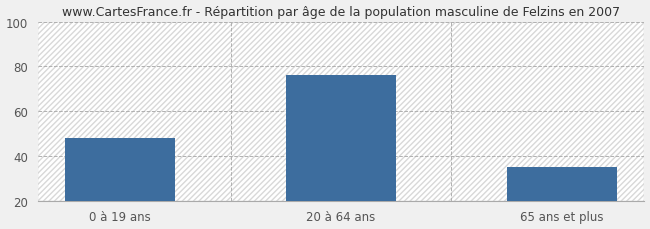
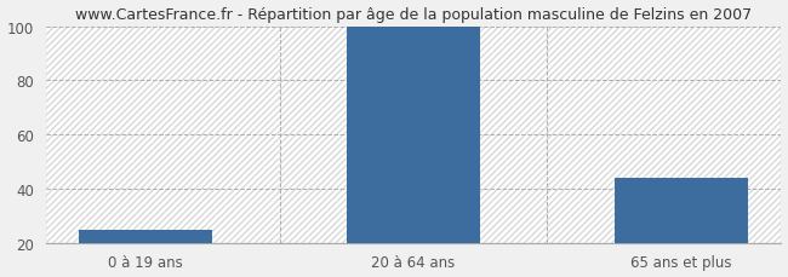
0 à 19 ans: 48 -> 25
20 à 64 ans: 76 -> 100
65 ans et plus: 35 -> 44
